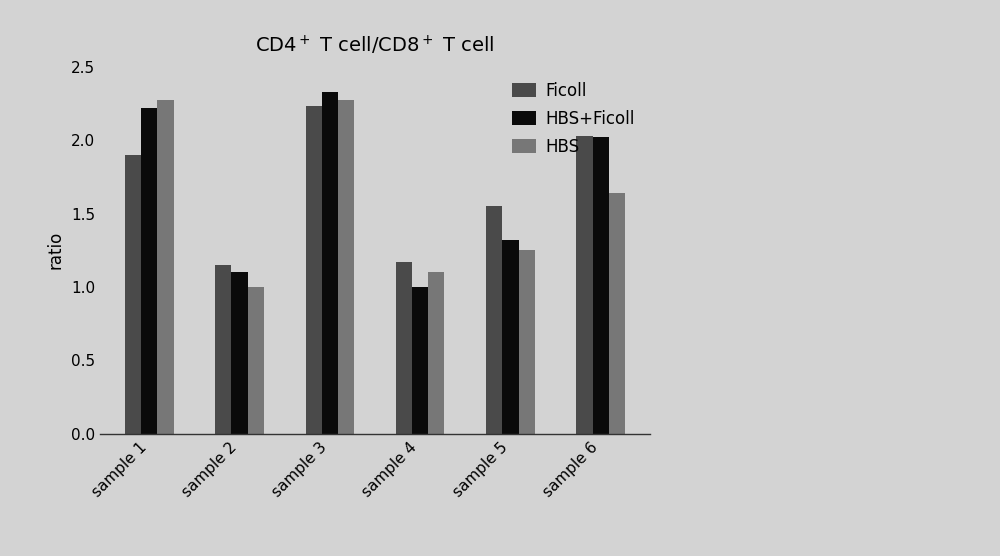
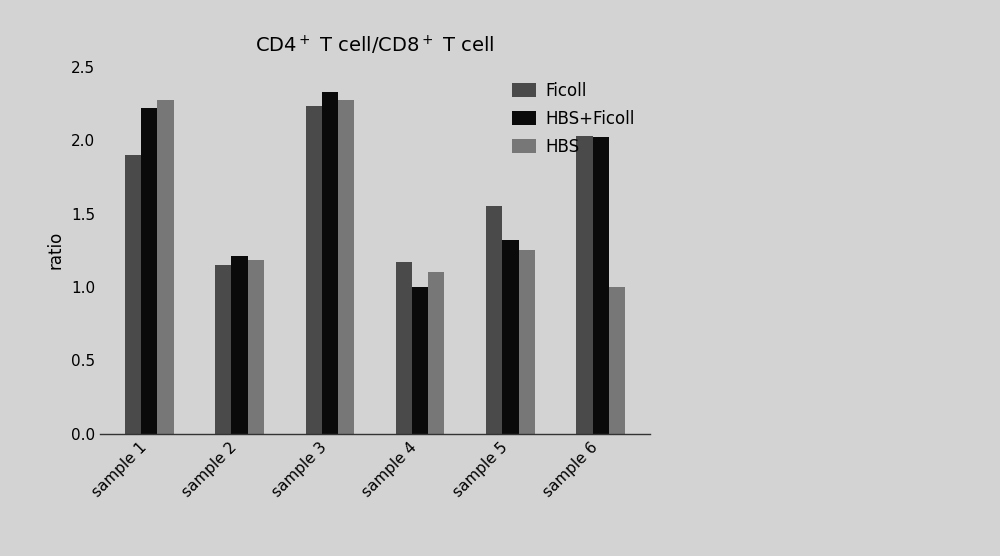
HBS+Ficoll/sample 2: 1.10 -> 1.21
HBS/sample 2: 1.00 -> 1.18
HBS/sample 6: 1.64 -> 1.00
